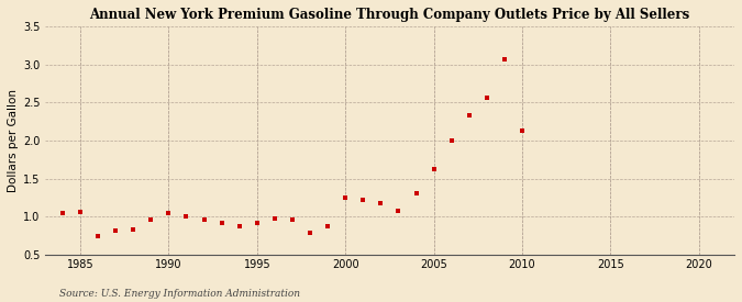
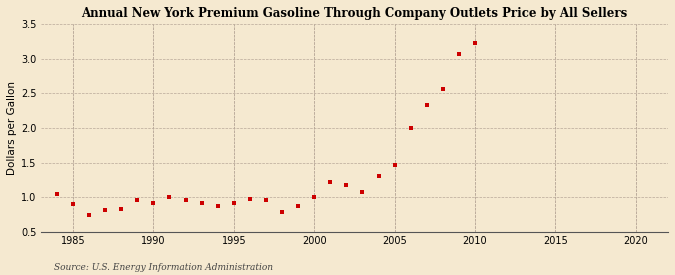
1985: 1.06 -> 0.90
1990: 1.05 -> 0.92
2000: 1.25 -> 1.00
2005: 1.62 -> 1.46
2010: 2.13 -> 3.22
